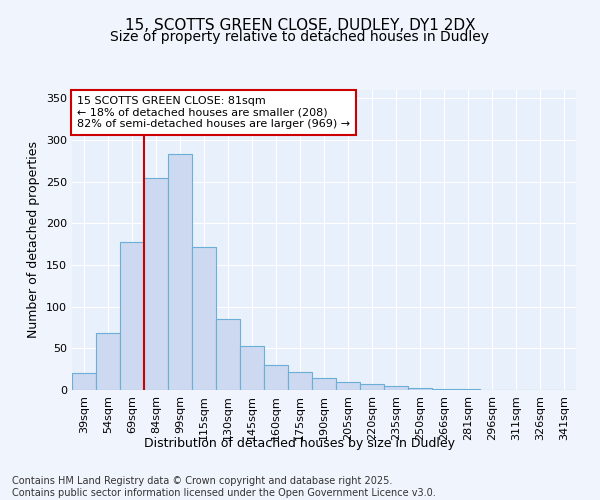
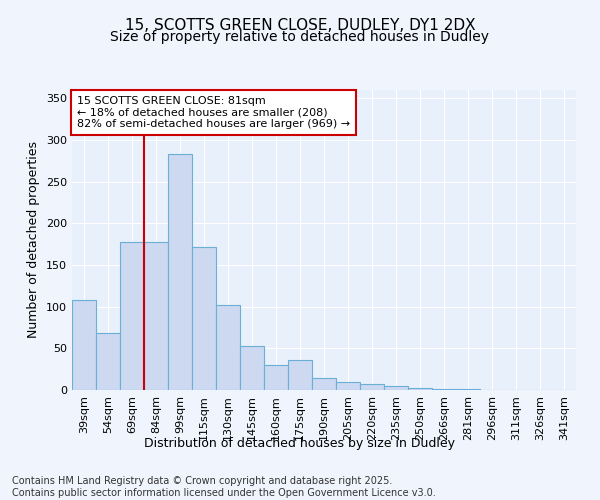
39sqm: 20 -> 108
84sqm: 255 -> 178
130sqm: 85 -> 102
175sqm: 22 -> 36
